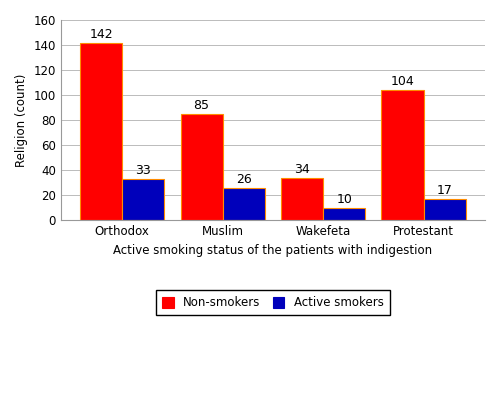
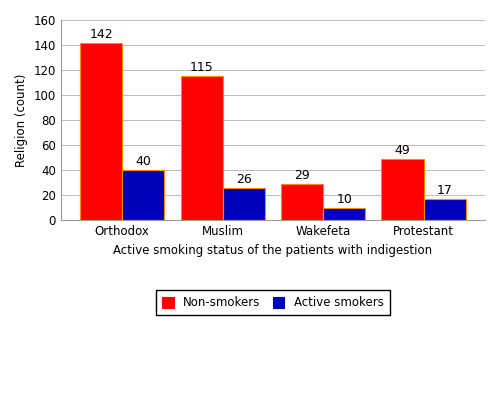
Active smokers/Orthodox: 33 -> 40
Non-smokers/Muslim: 85 -> 115
Non-smokers/Wakefeta: 34 -> 29
Non-smokers/Protestant: 104 -> 49
